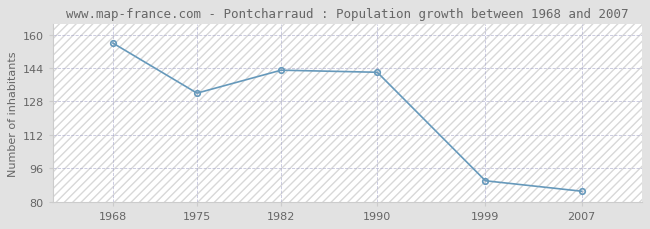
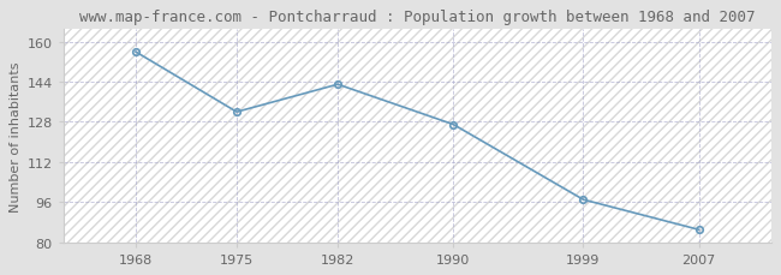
1990: 142 -> 127
1999: 90 -> 97
